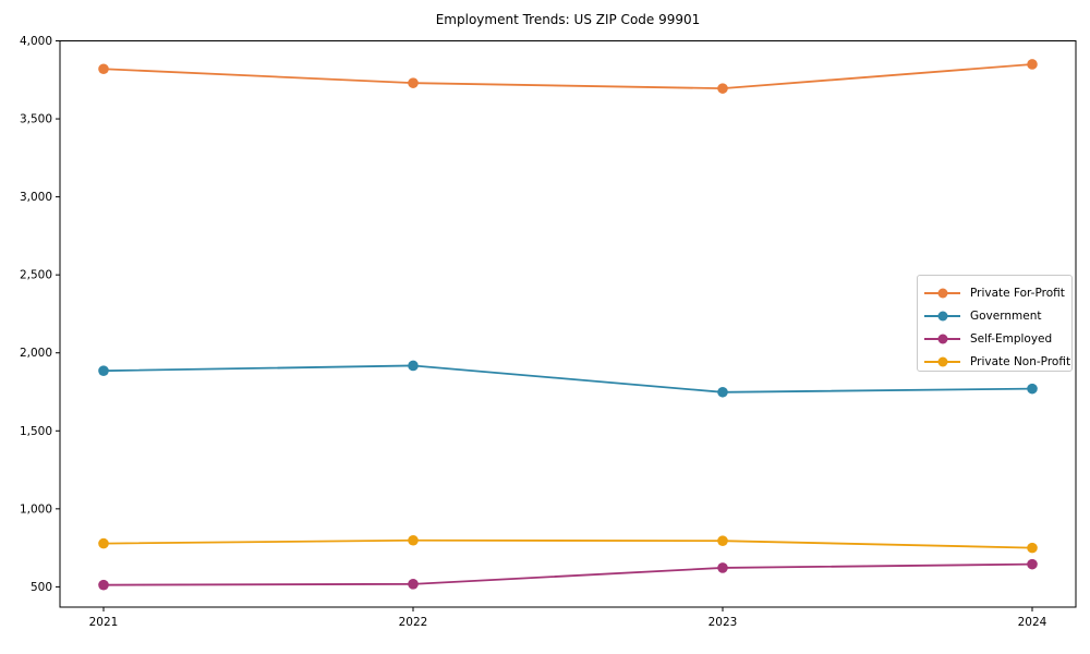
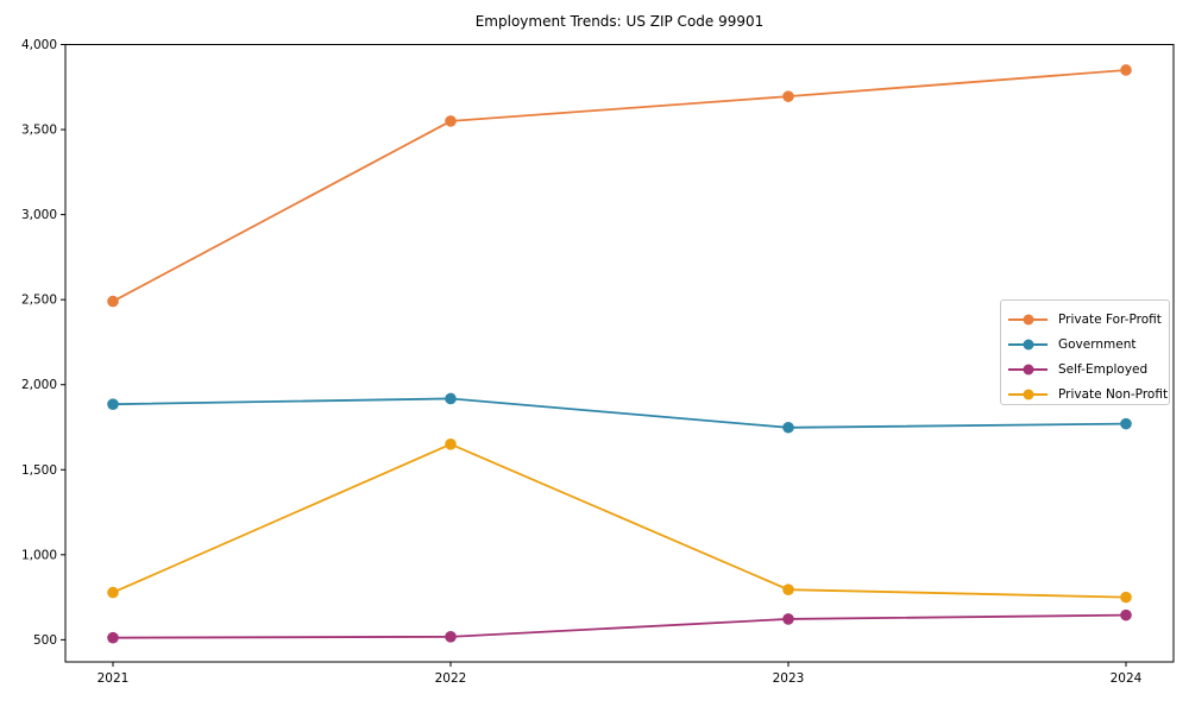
Private For-Profit/2021: 3820 -> 2490
Private For-Profit/2022: 3730 -> 3550
Private Non-Profit/2022: 800 -> 1650
